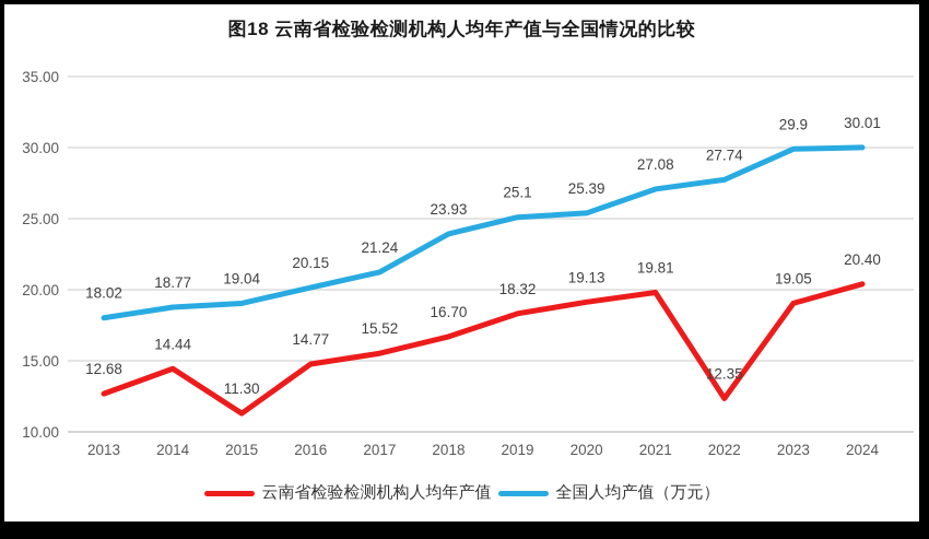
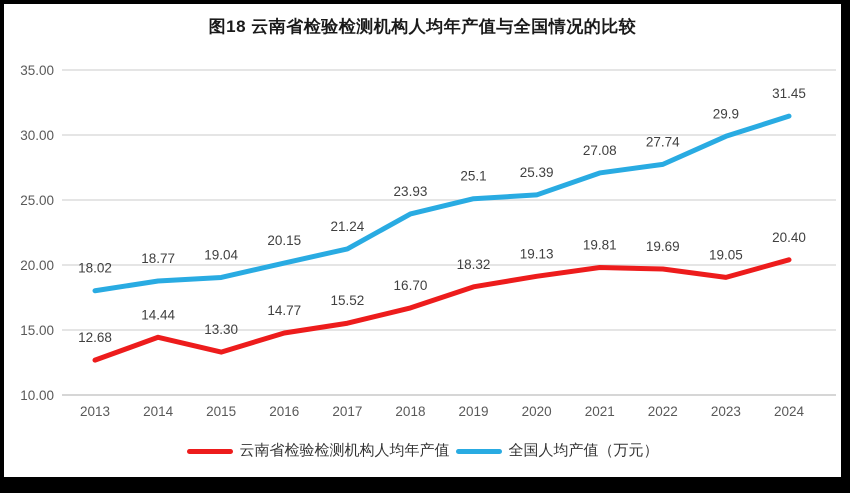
云南省检验检测机构人均年产值/2015: 11.30 -> 13.30
云南省检验检测机构人均年产值/2022: 12.35 -> 19.69
全国人均产值（万元）/2024: 30.01 -> 31.45
